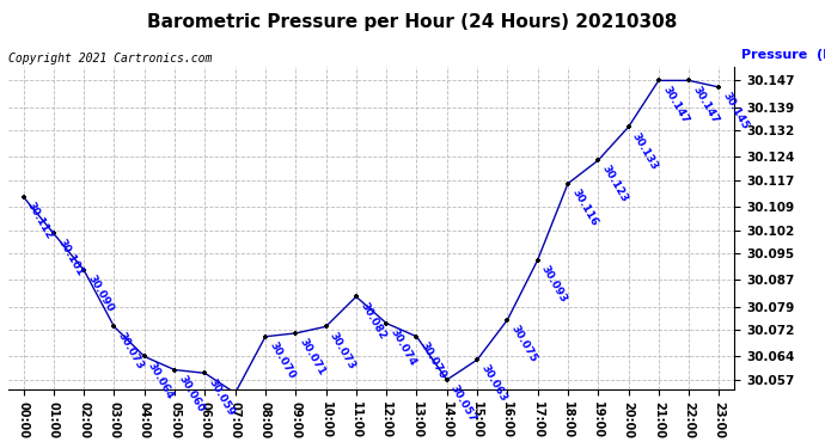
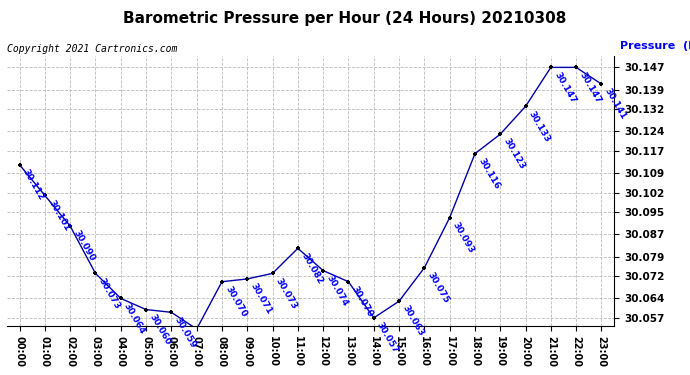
23:00: 30.145 -> 30.141
